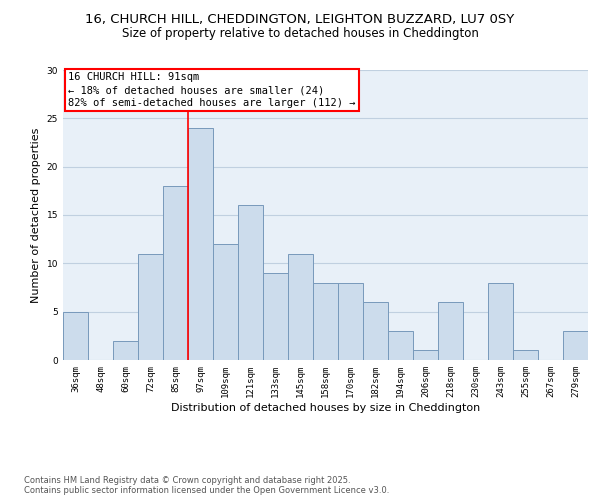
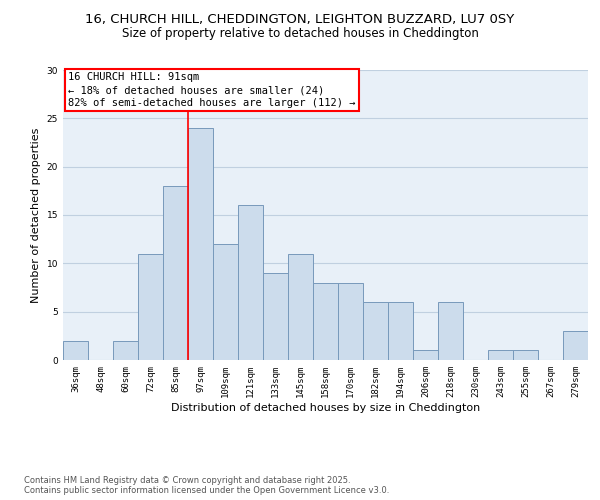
36sqm: 5 -> 2
194sqm: 3 -> 6
243sqm: 8 -> 1
